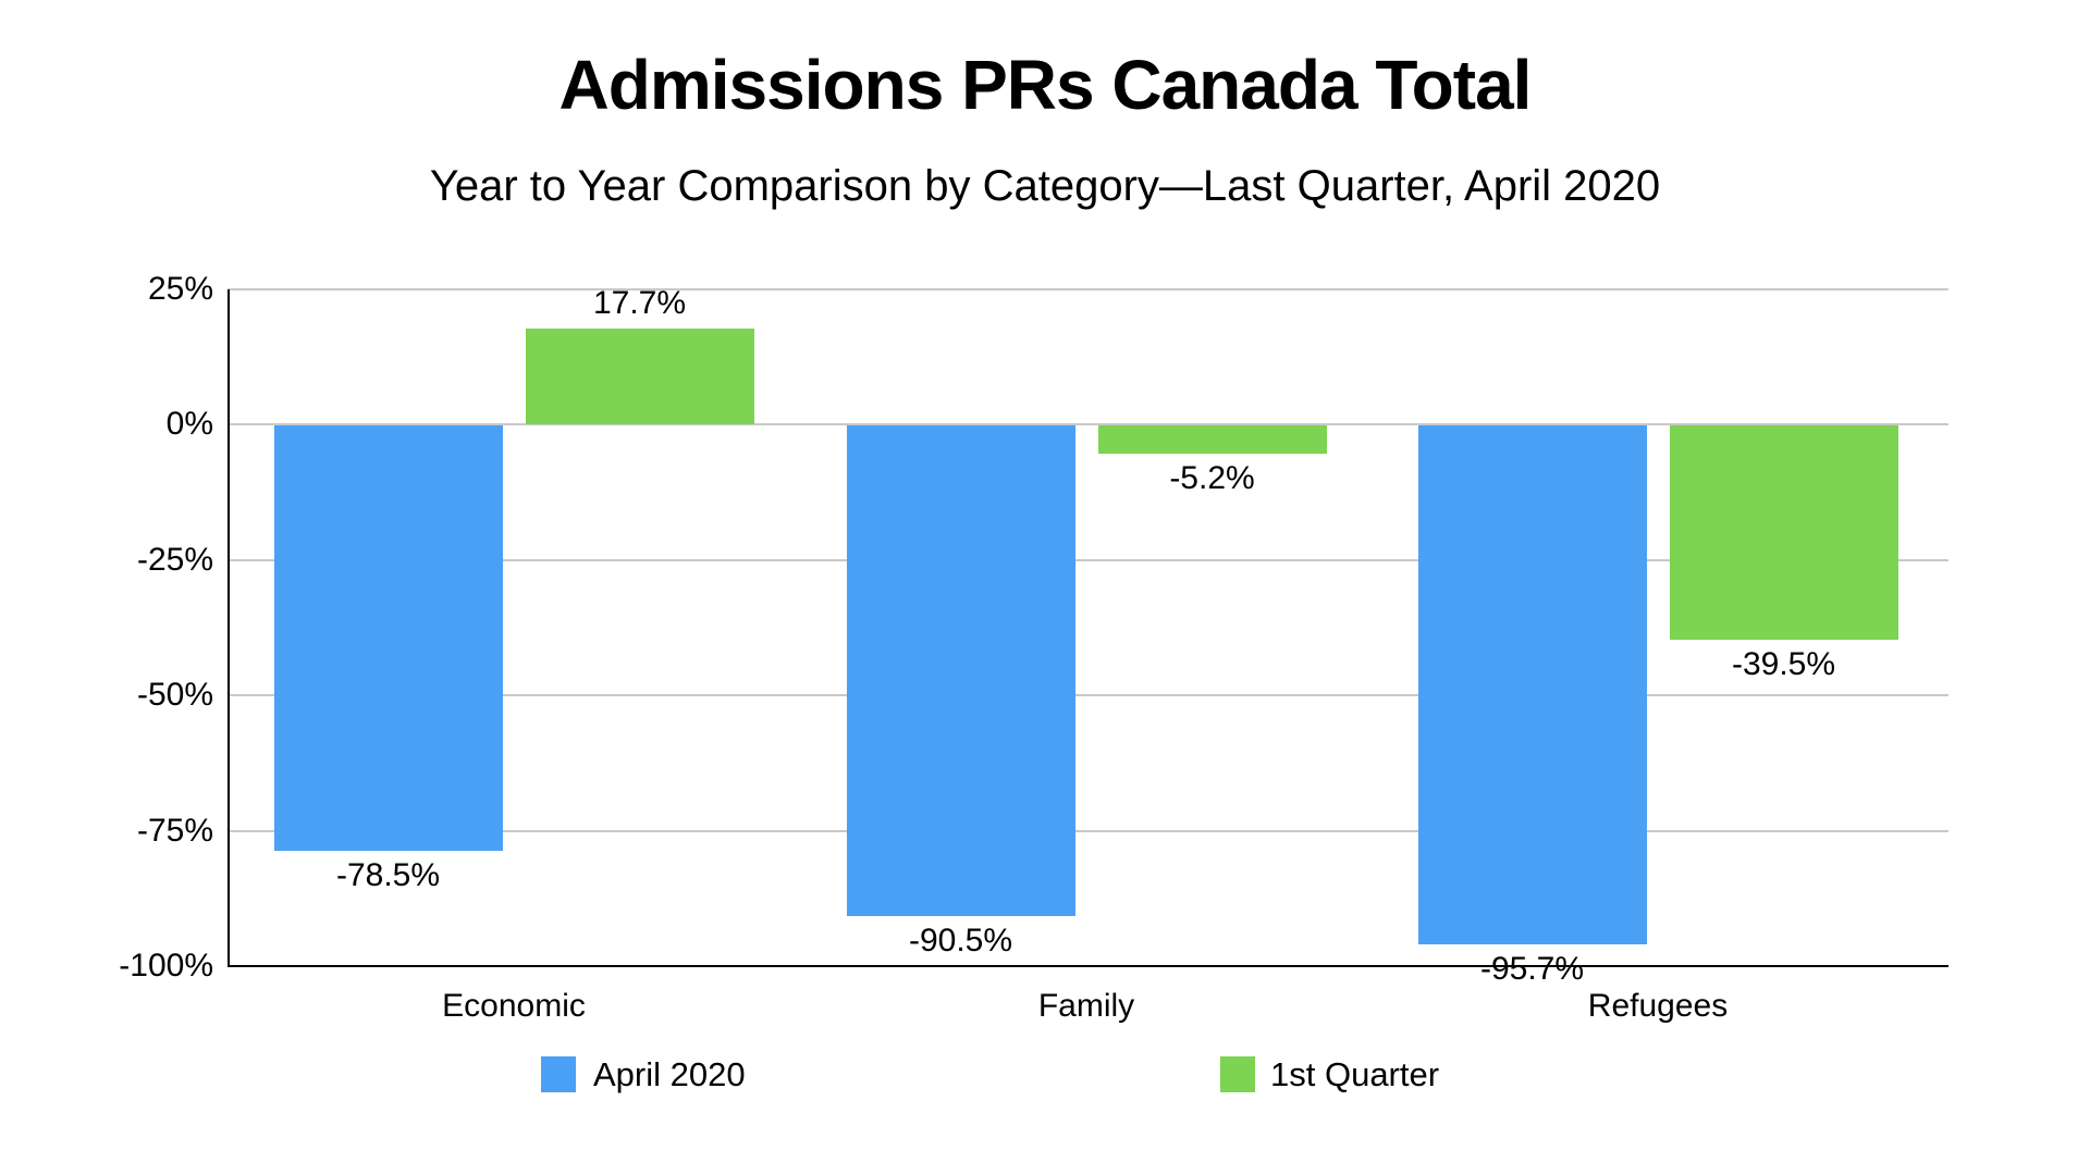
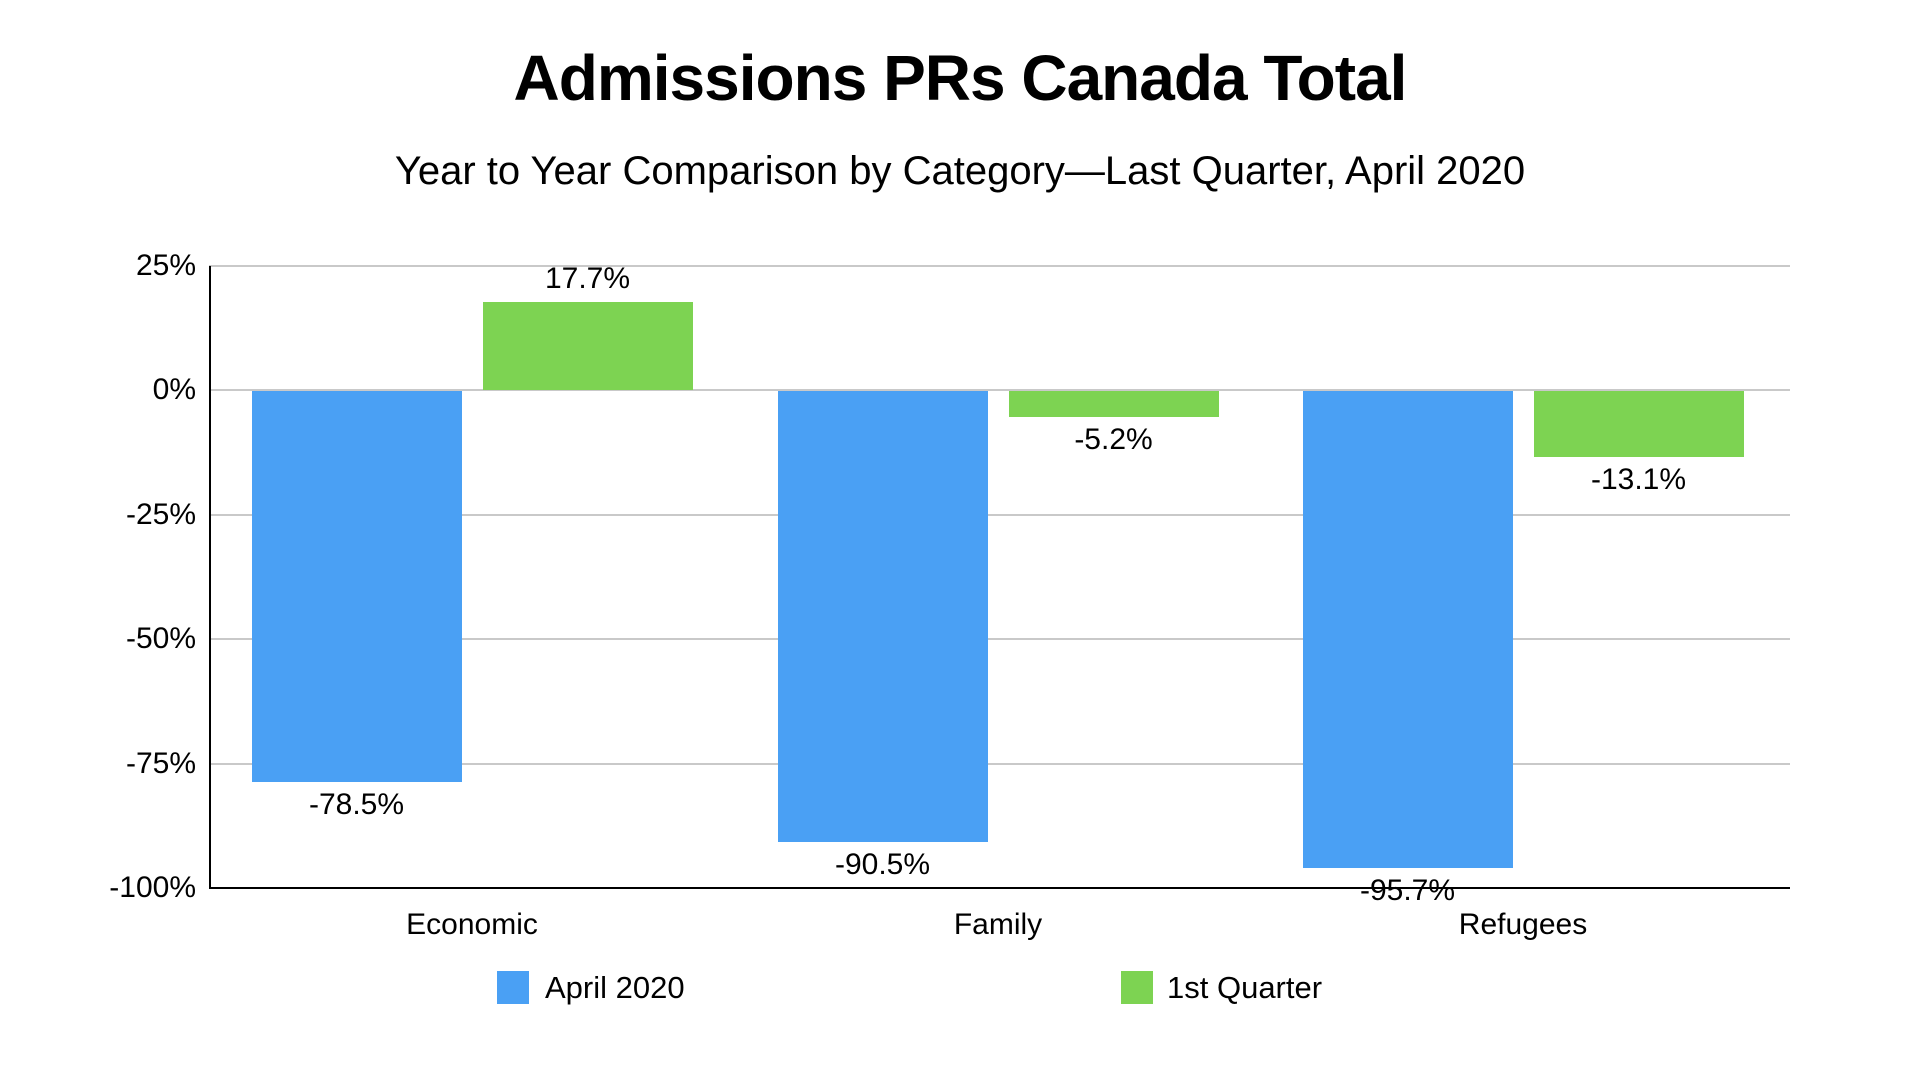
1st Quarter/Refugees: -39.5% -> -13.1%
